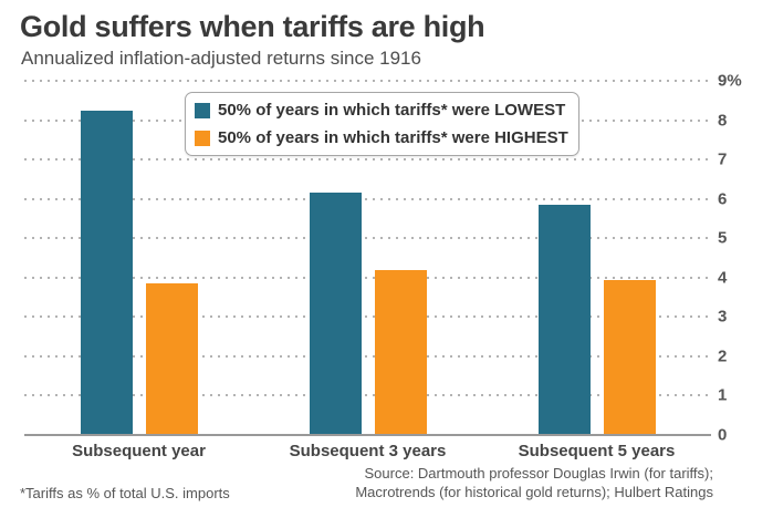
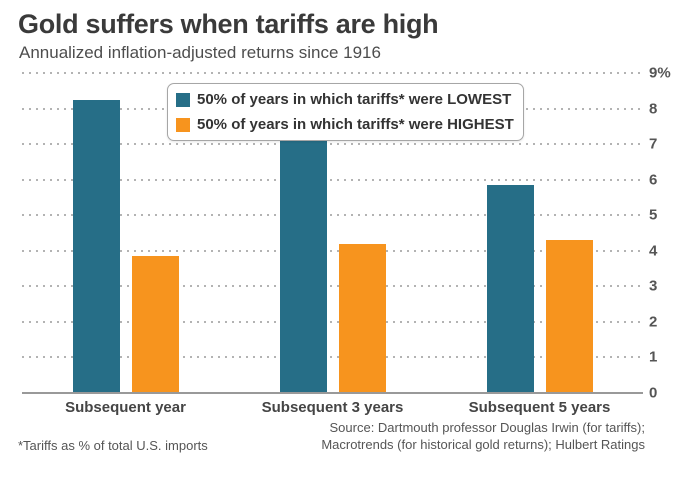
50% of years in which tariffs* were LOWEST/Subsequent 3 years: 6.2% -> 8.1%
50% of years in which tariffs* were HIGHEST/Subsequent 5 years: 4.0% -> 4.3%
